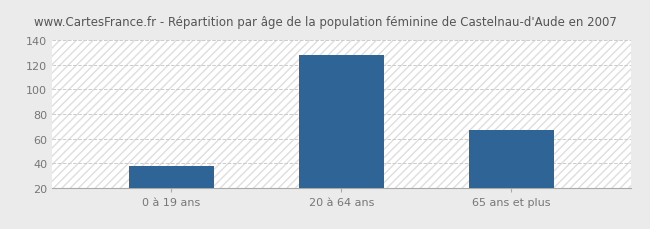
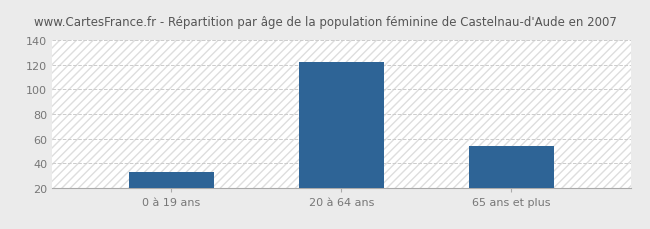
0 à 19 ans: 38 -> 33
20 à 64 ans: 128 -> 122
65 ans et plus: 67 -> 54
